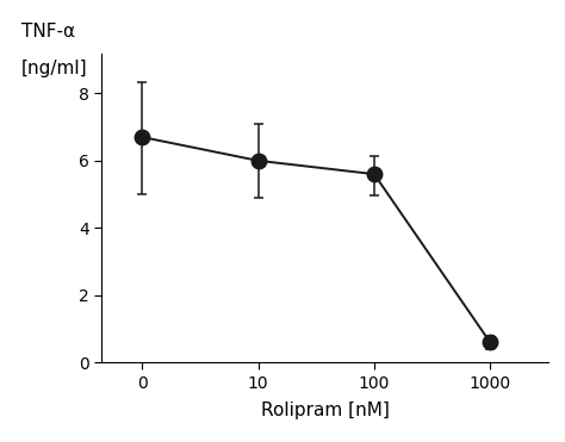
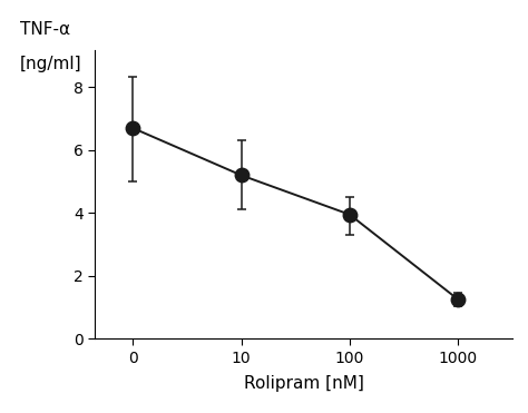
10: 6.00 -> 5.20
100: 5.60 -> 3.95
1000: 0.60 -> 1.25
